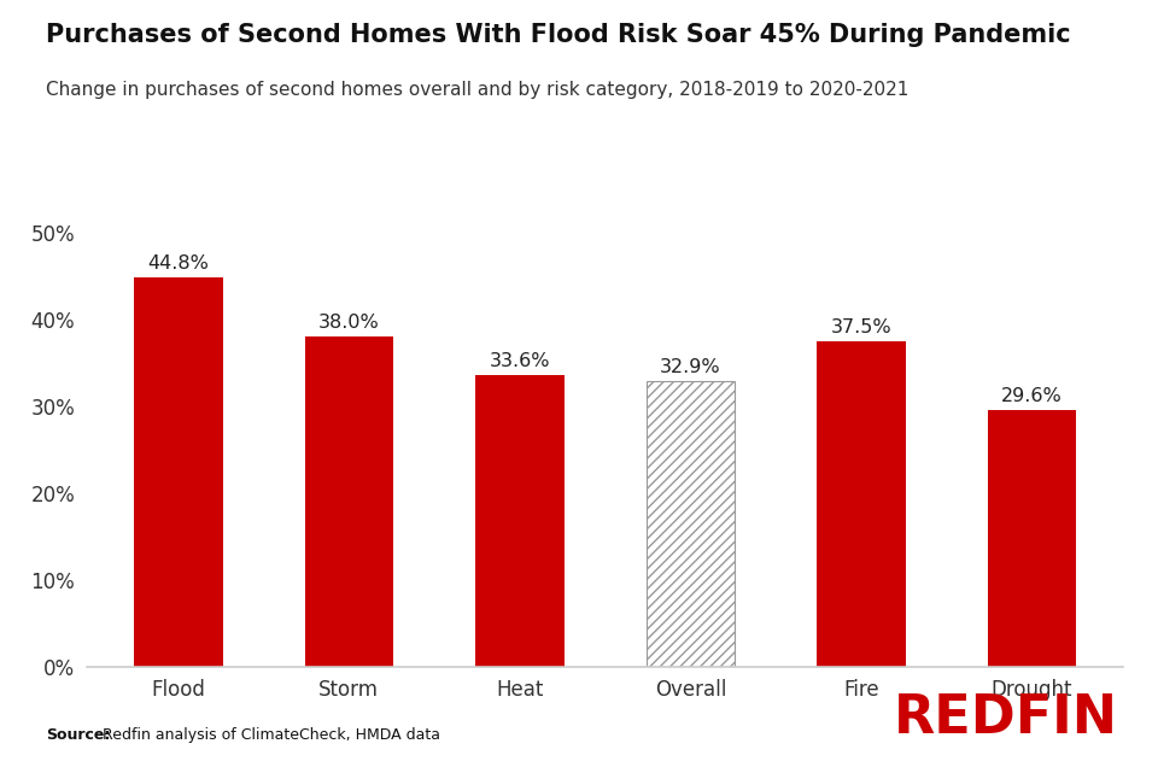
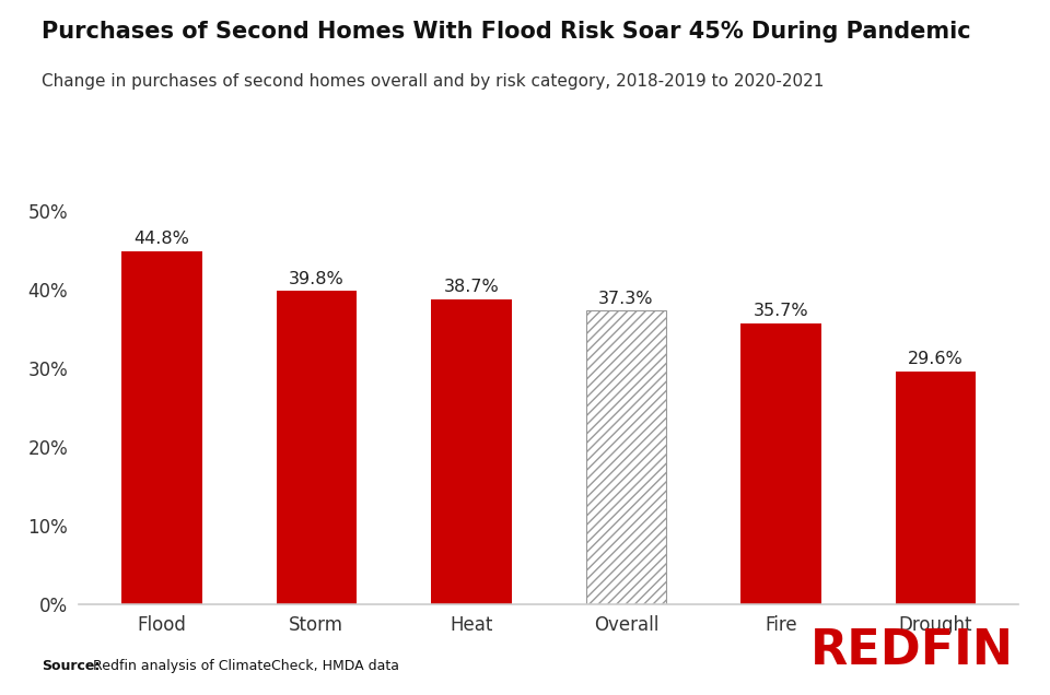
Storm: 38.0% -> 39.8%
Heat: 33.6% -> 38.7%
Overall: 32.9% -> 37.3%
Fire: 37.5% -> 35.7%
